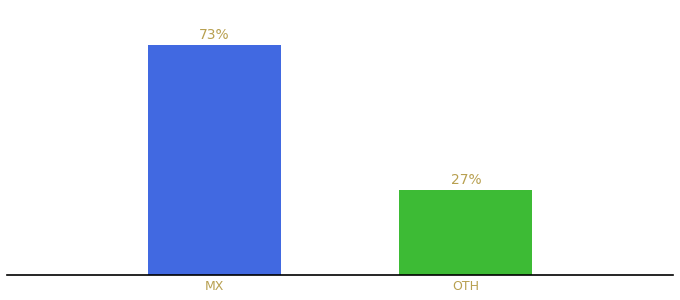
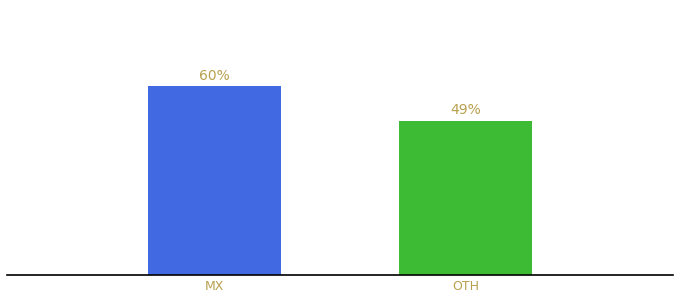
MX: 73% -> 60%
OTH: 27% -> 49%
